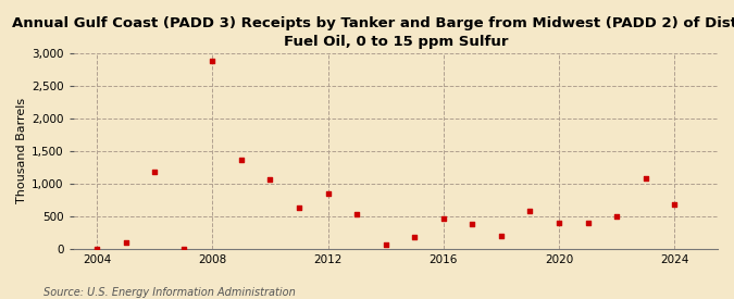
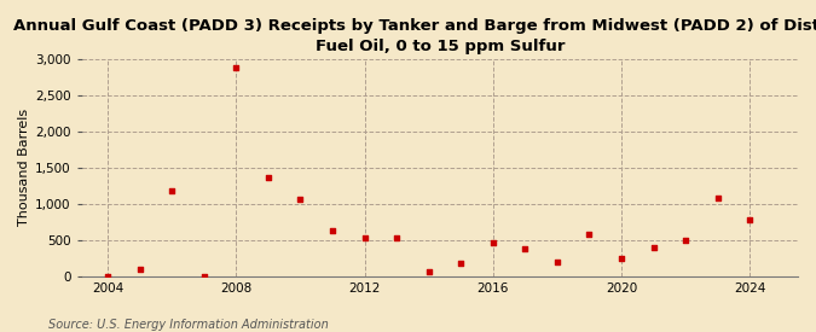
2012: 850 -> 520
2020: 400 -> 240
2024: 680 -> 780
